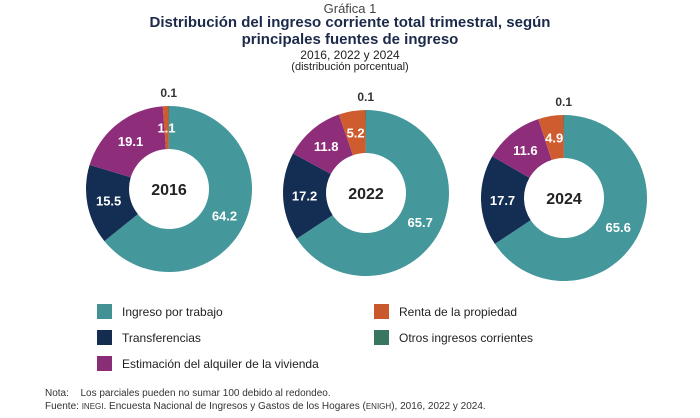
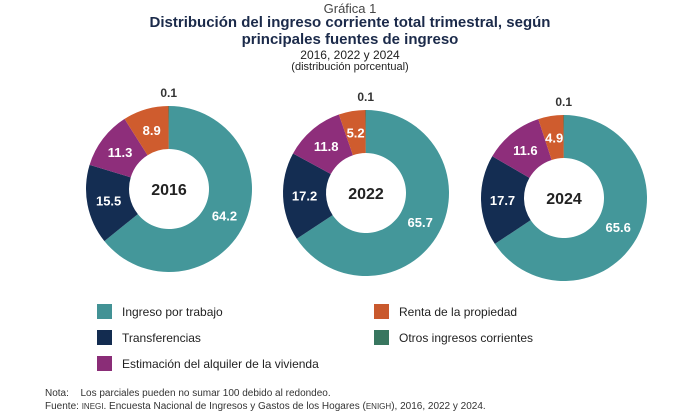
2016/Estimación del alquiler de la vivienda: 19.1 -> 11.3
2016/Renta de la propiedad: 1.1 -> 8.9
